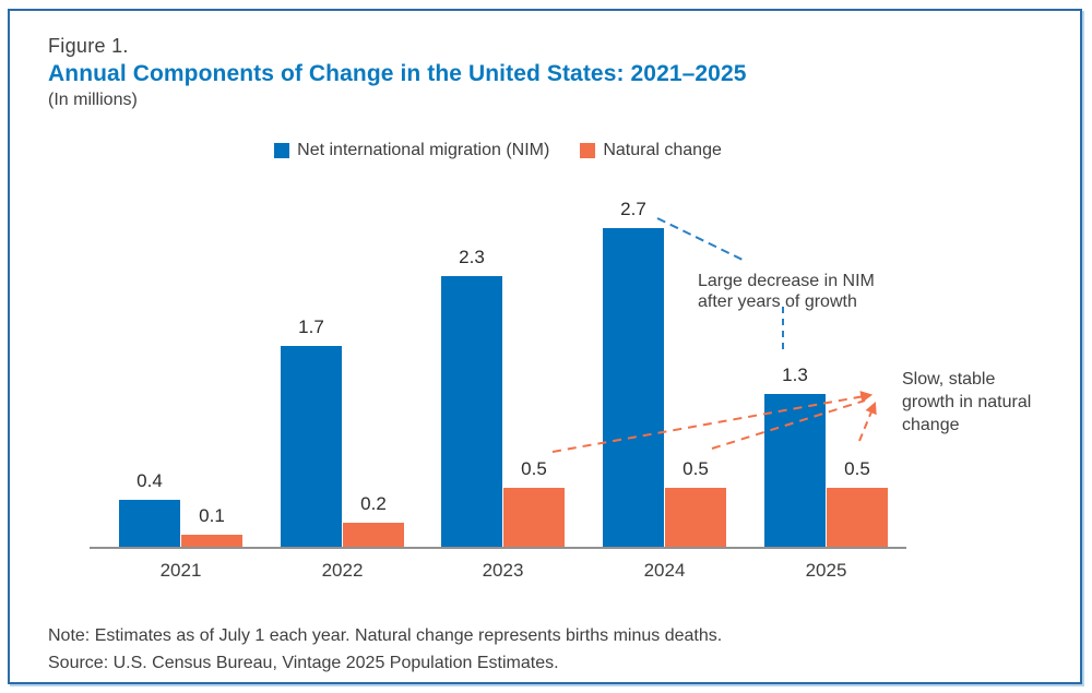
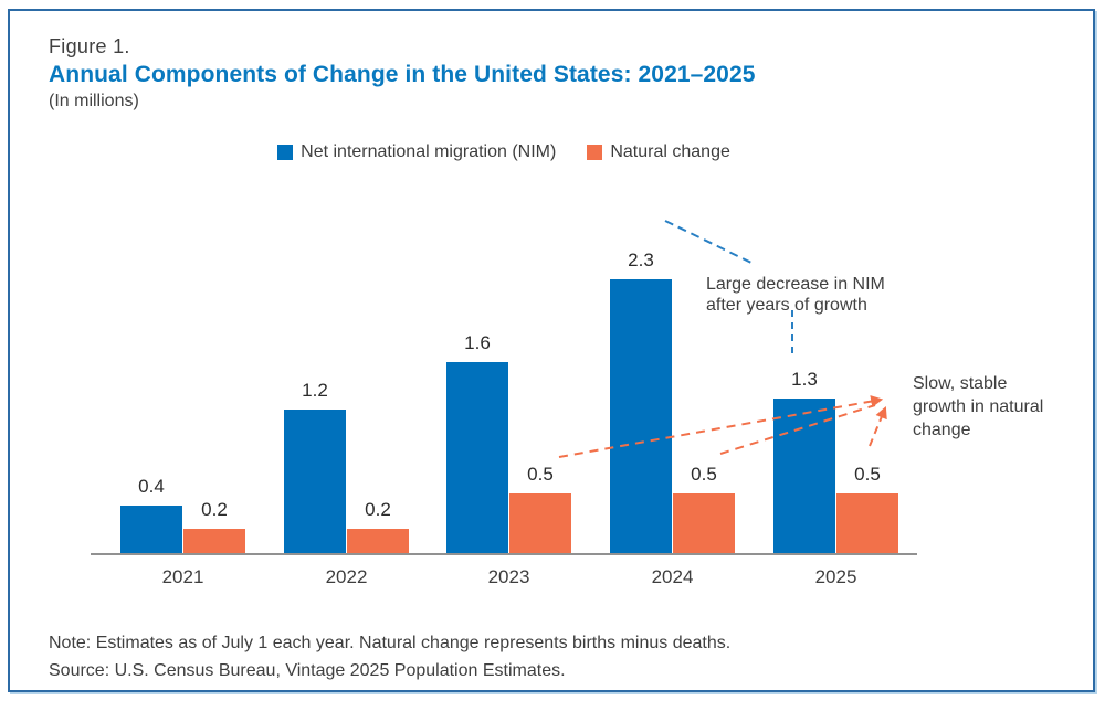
Natural change/2021: 0.1 -> 0.2
Net international migration (NIM)/2022: 1.7 -> 1.2
Net international migration (NIM)/2023: 2.3 -> 1.6
Net international migration (NIM)/2024: 2.7 -> 2.3
